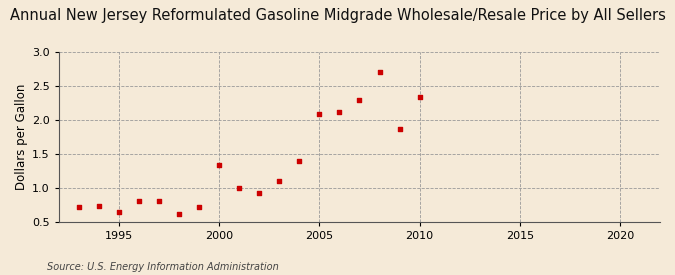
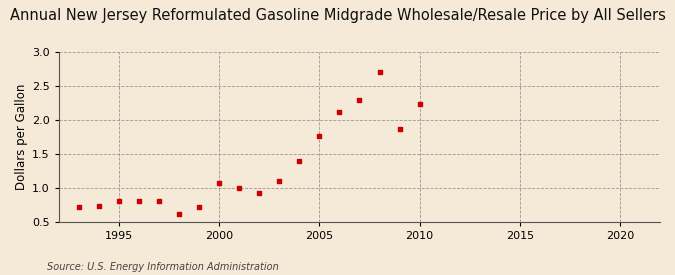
1995: 0.64 -> 0.80
2000: 1.34 -> 1.07
2005: 2.08 -> 1.77
2010: 2.34 -> 2.23
